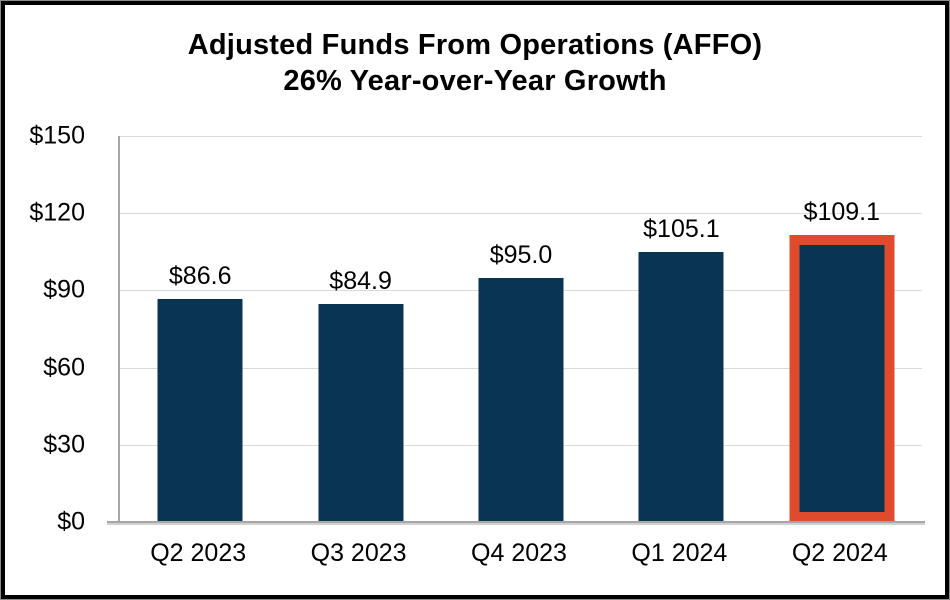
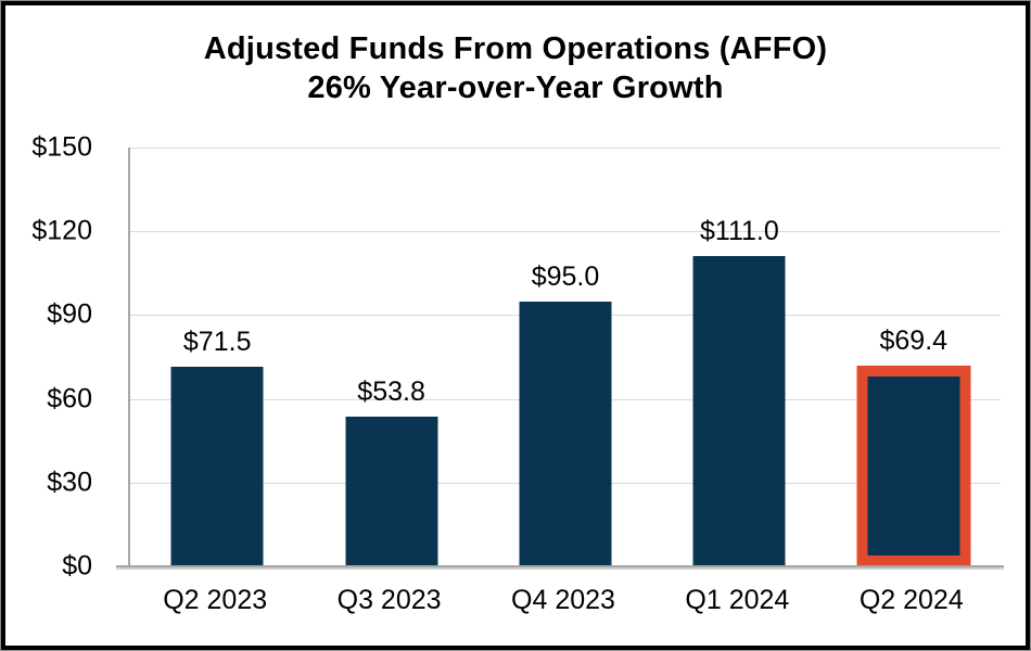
Q2 2023: $86.6 -> $71.5
Q3 2023: $84.9 -> $53.8
Q1 2024: $105.1 -> $111.0
Q2 2024: $109.1 -> $69.4
